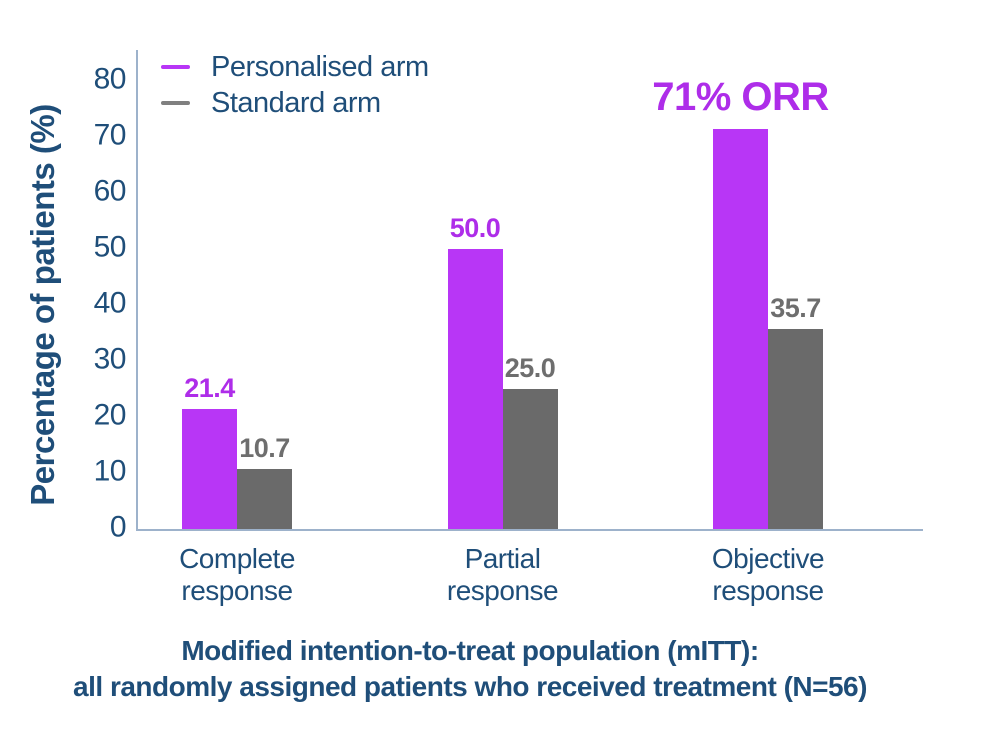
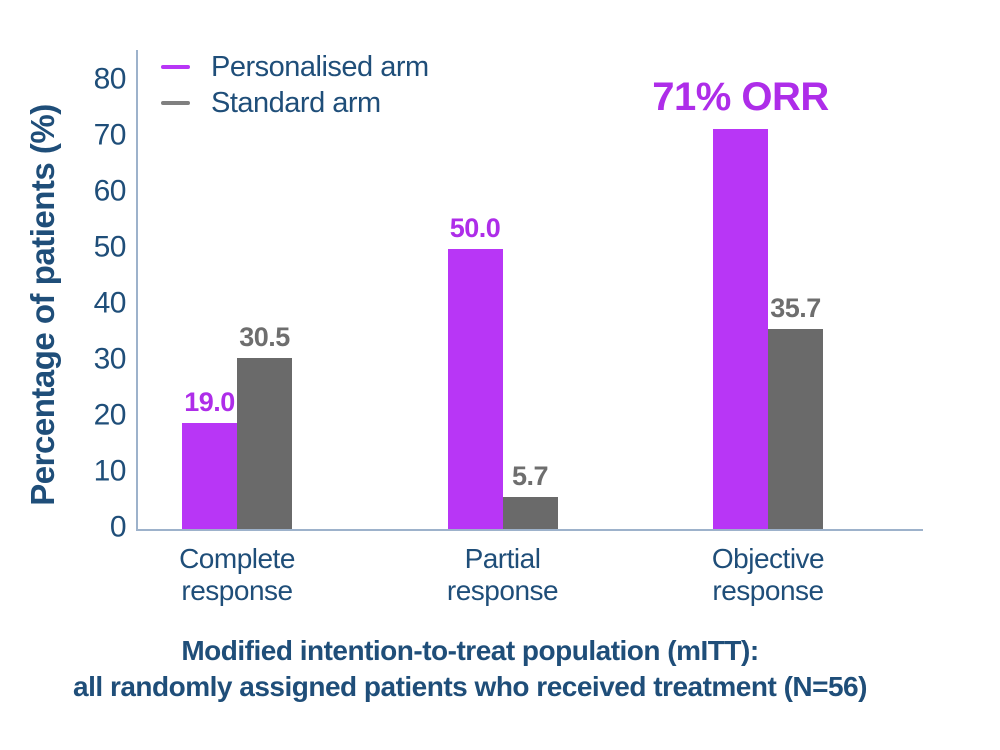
Personalised arm/Complete response: 21.4 -> 19.0
Standard arm/Complete response: 10.7 -> 30.5
Standard arm/Partial response: 25.0 -> 5.7
